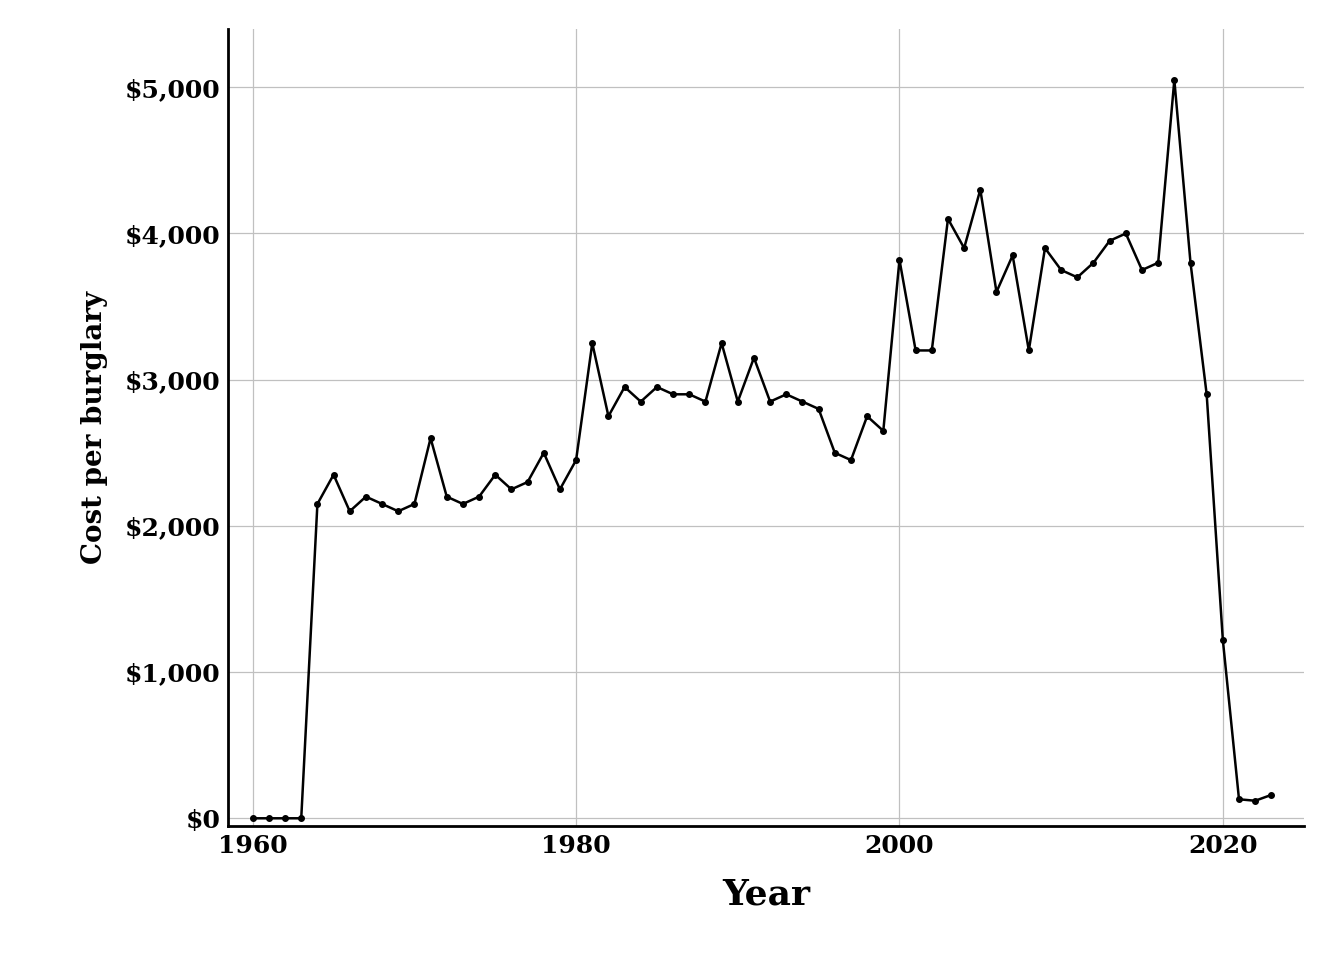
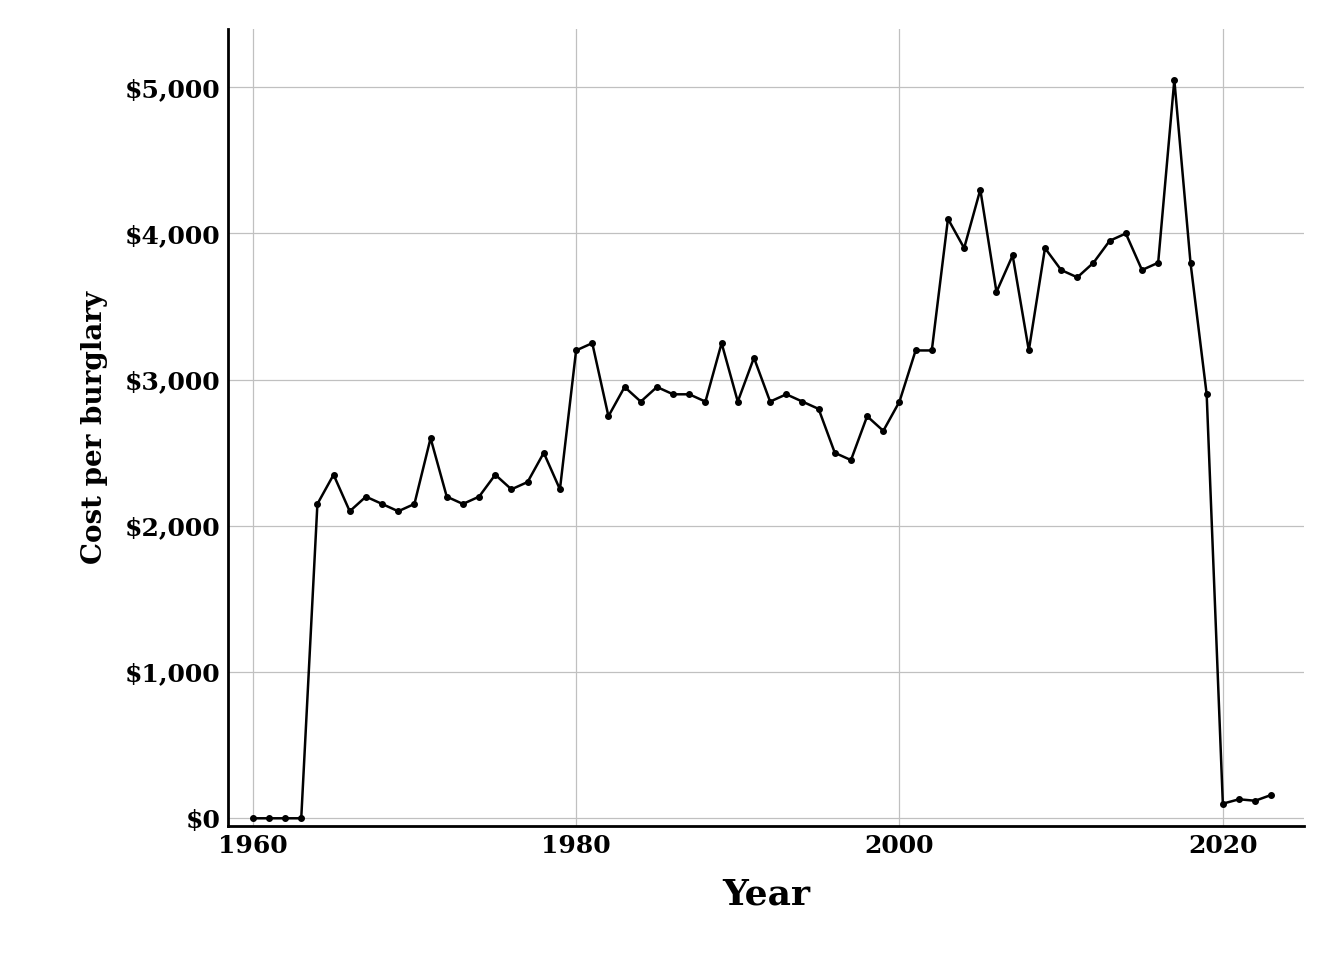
1980: $2,450 -> $3,200
2000: $3,820 -> $2,850
2020: $1,220 -> $100
